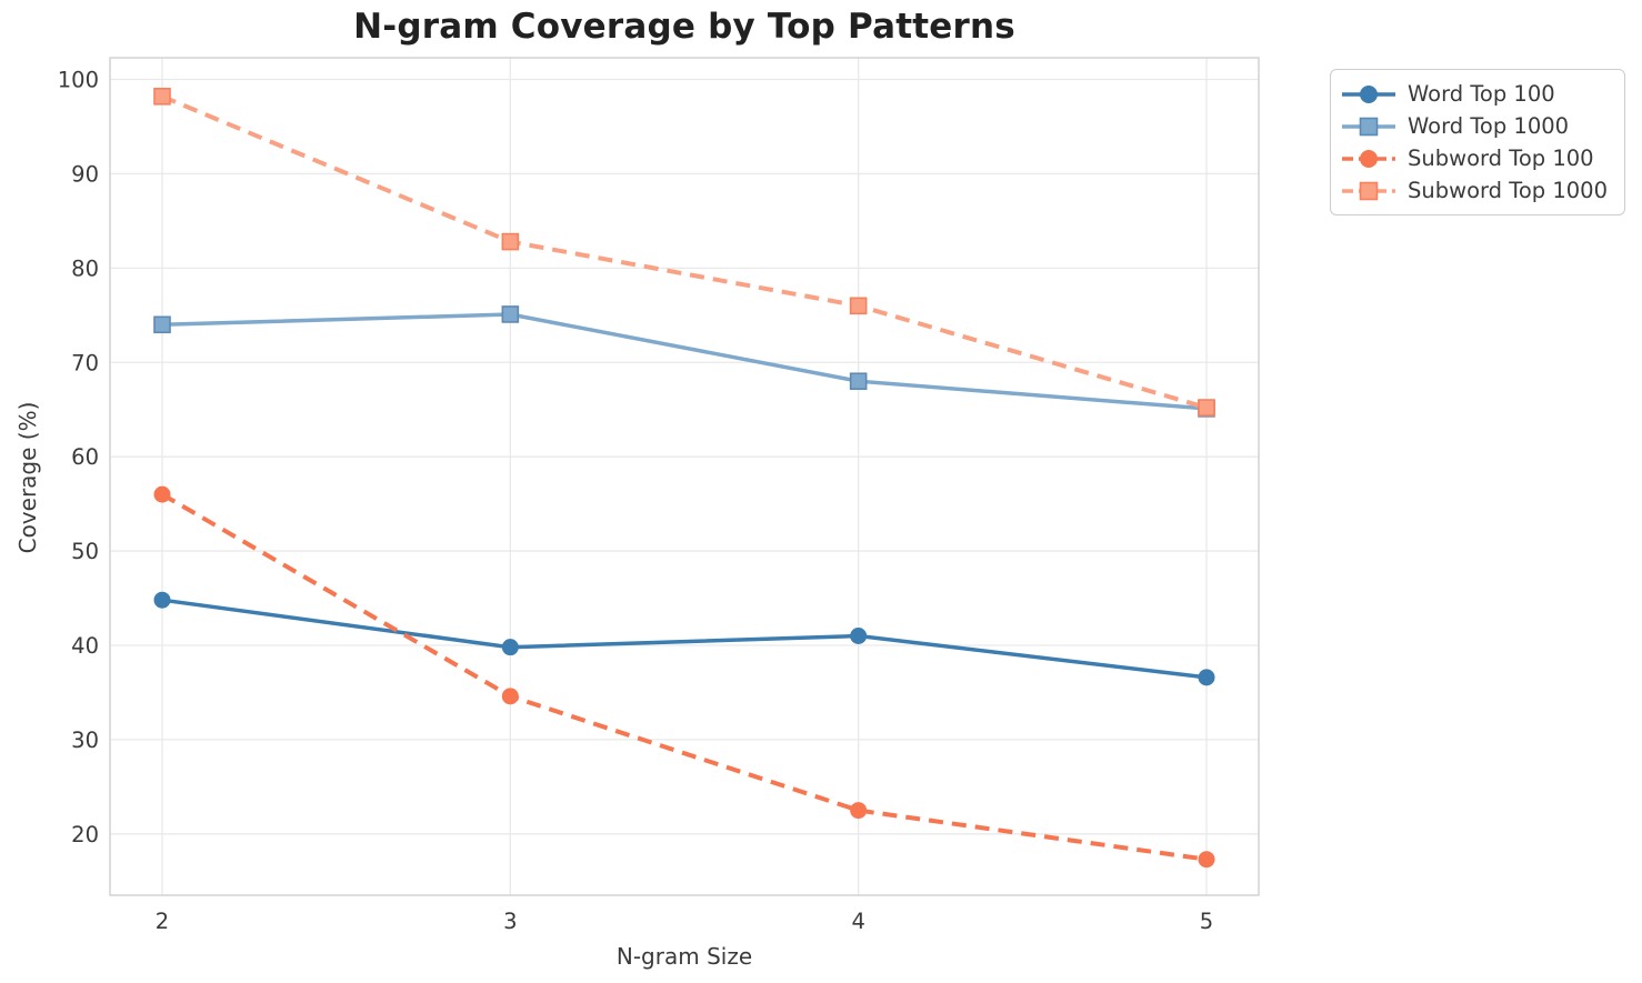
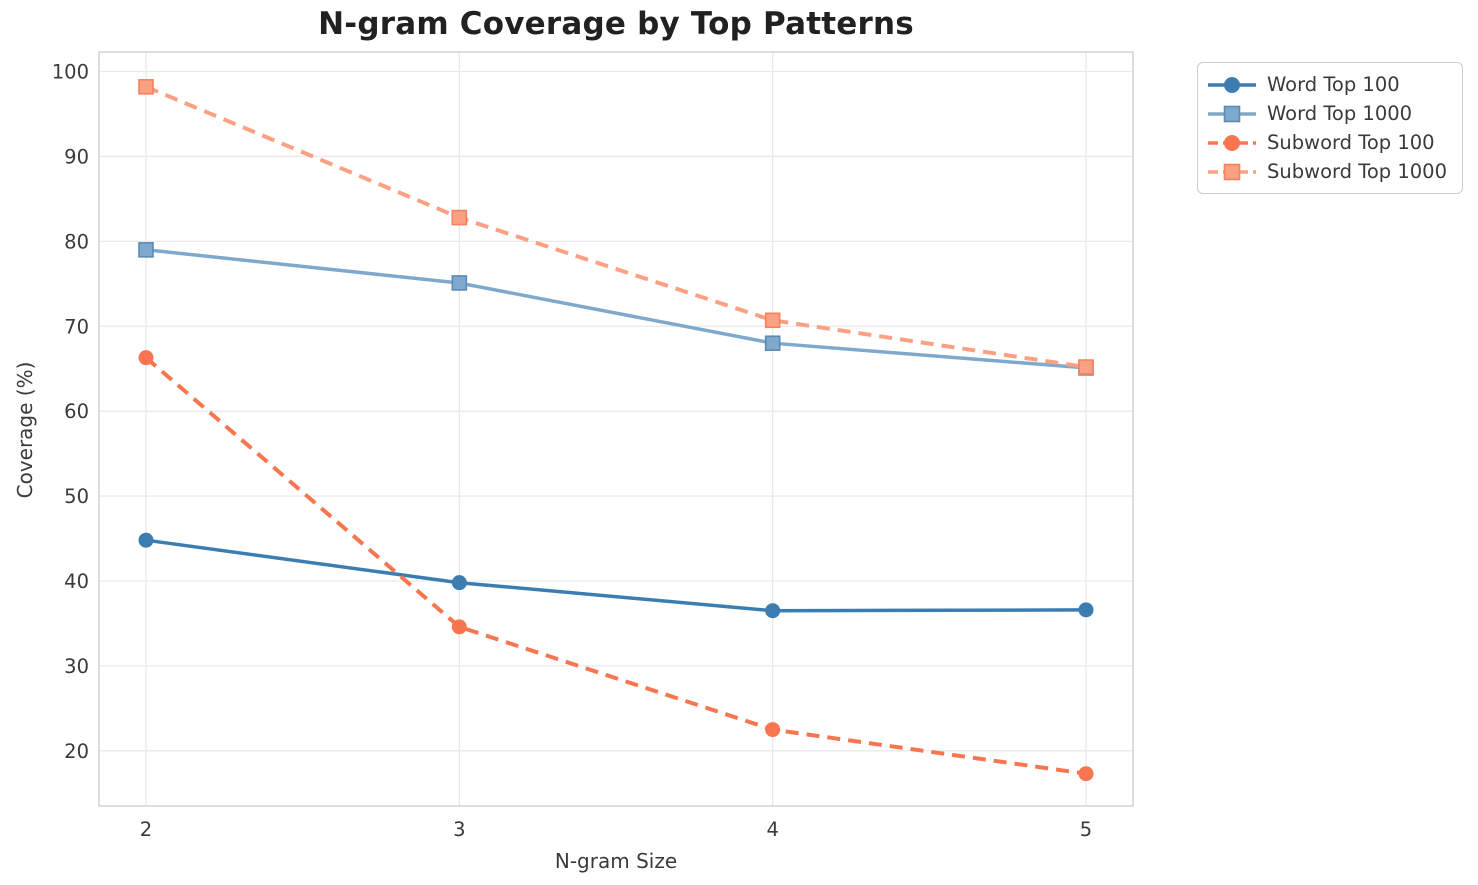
Word Top 1000/2: 74 -> 79
Subword Top 100/2: 56 -> 66
Word Top 100/4: 41 -> 36
Subword Top 1000/4: 76 -> 71
